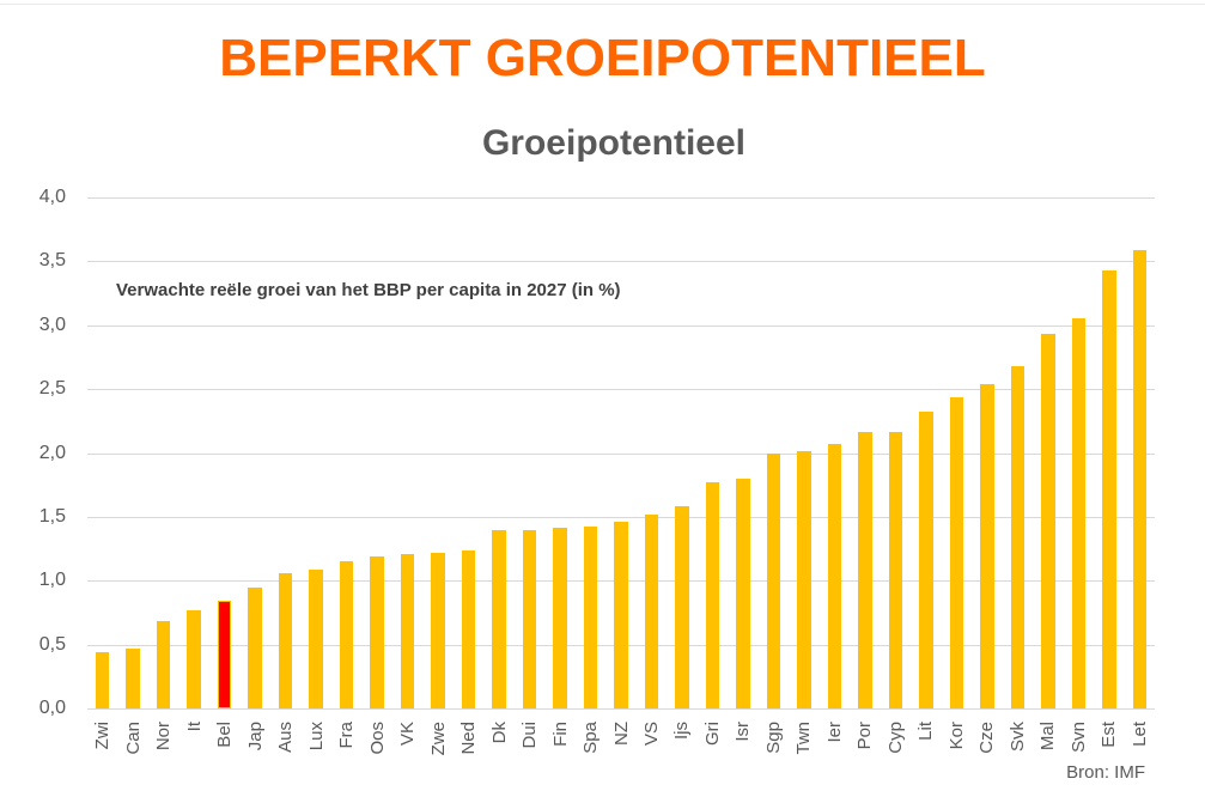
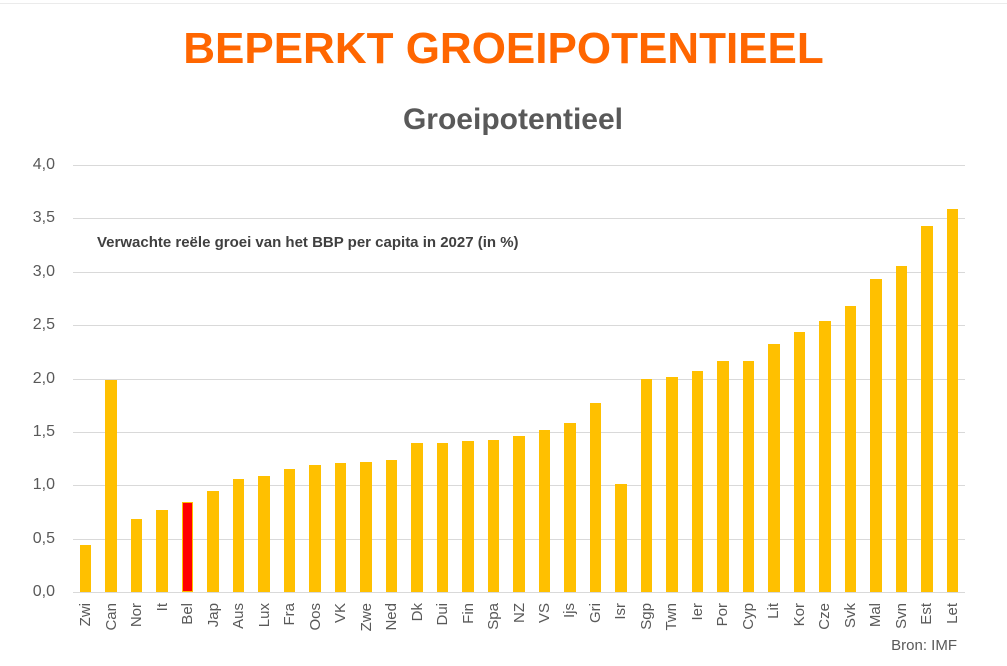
Can: 0,47 -> 1,99
Isr: 1,80 -> 1,01
